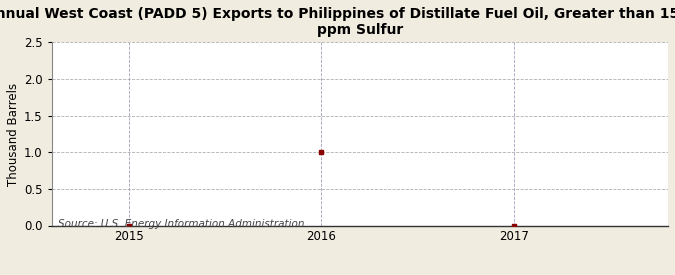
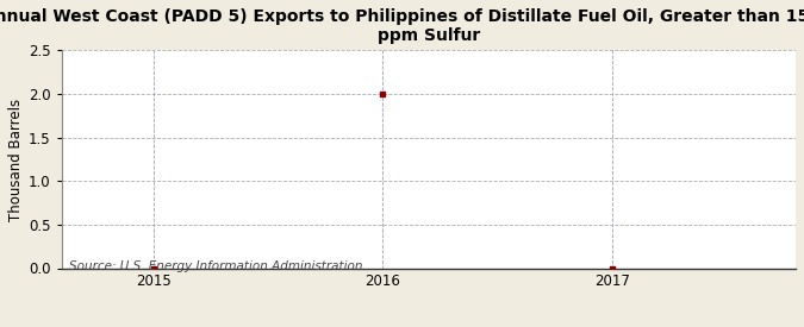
2016: 1 -> 2
